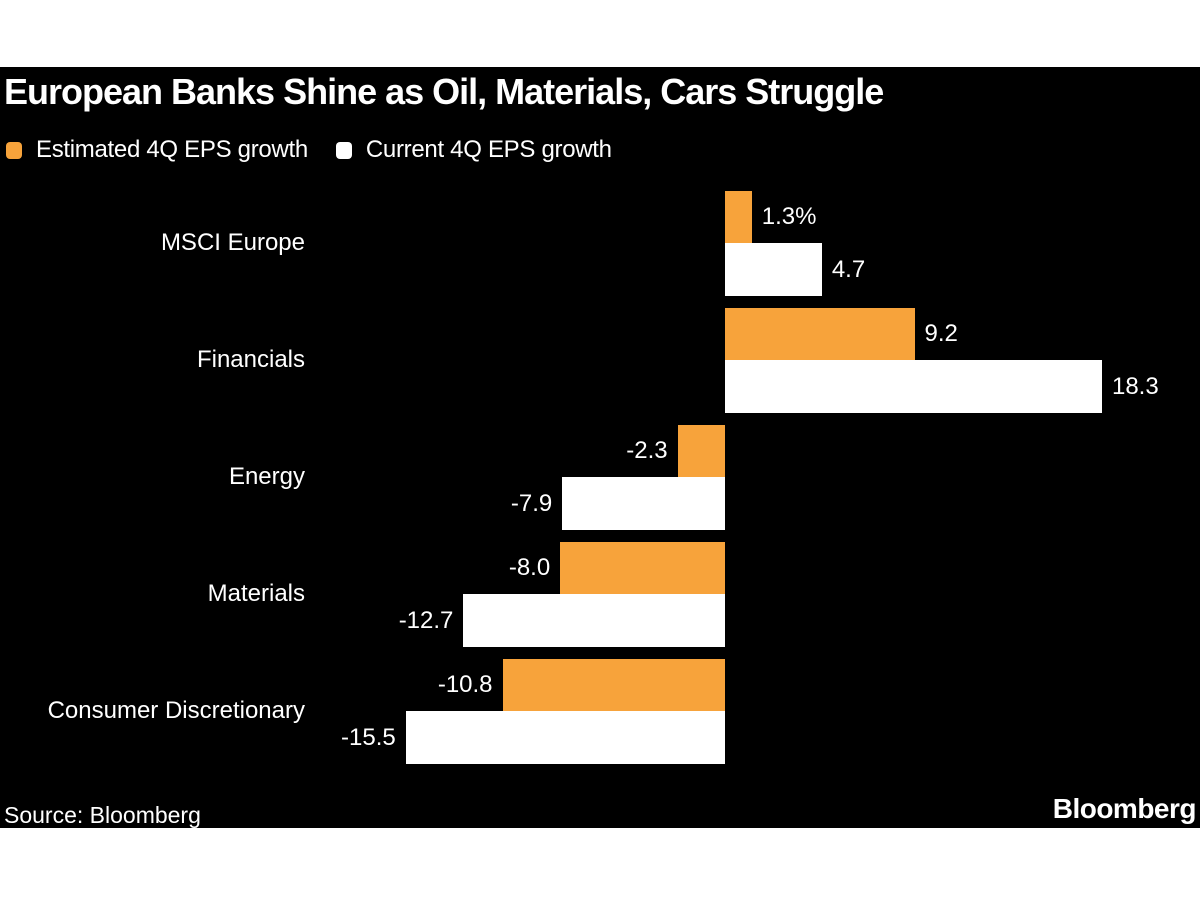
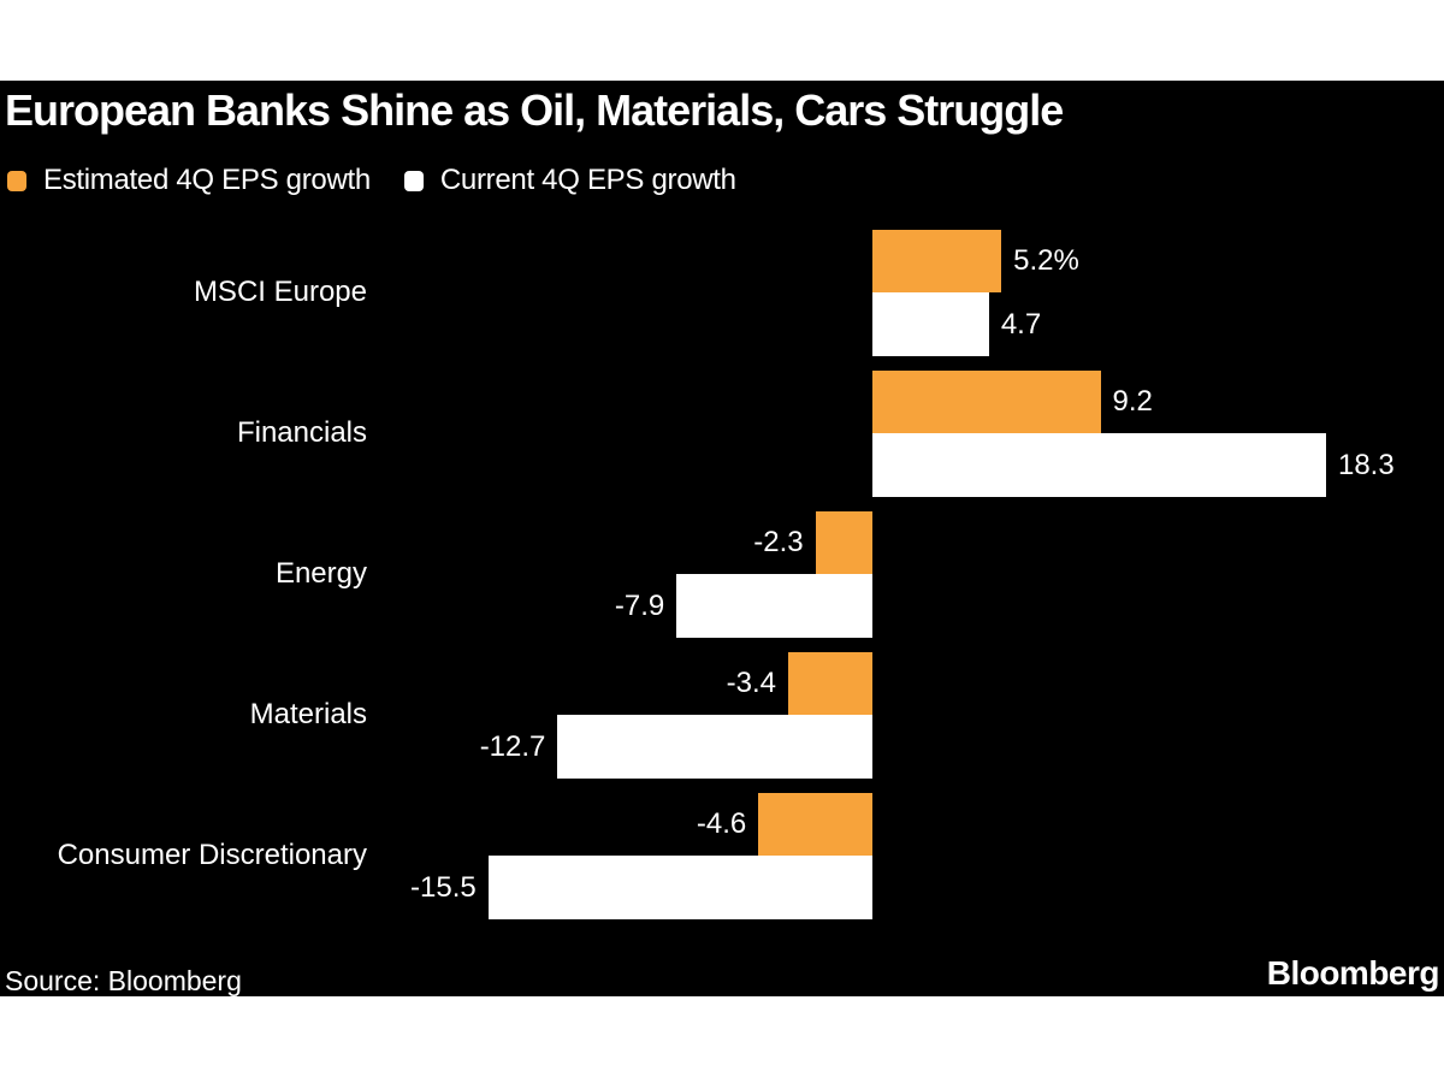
Estimated 4Q EPS growth/MSCI Europe: 1.3% -> 5.2%
Estimated 4Q EPS growth/Materials: -8.0 -> -3.4
Estimated 4Q EPS growth/Consumer Discretionary: -10.8 -> -4.6
